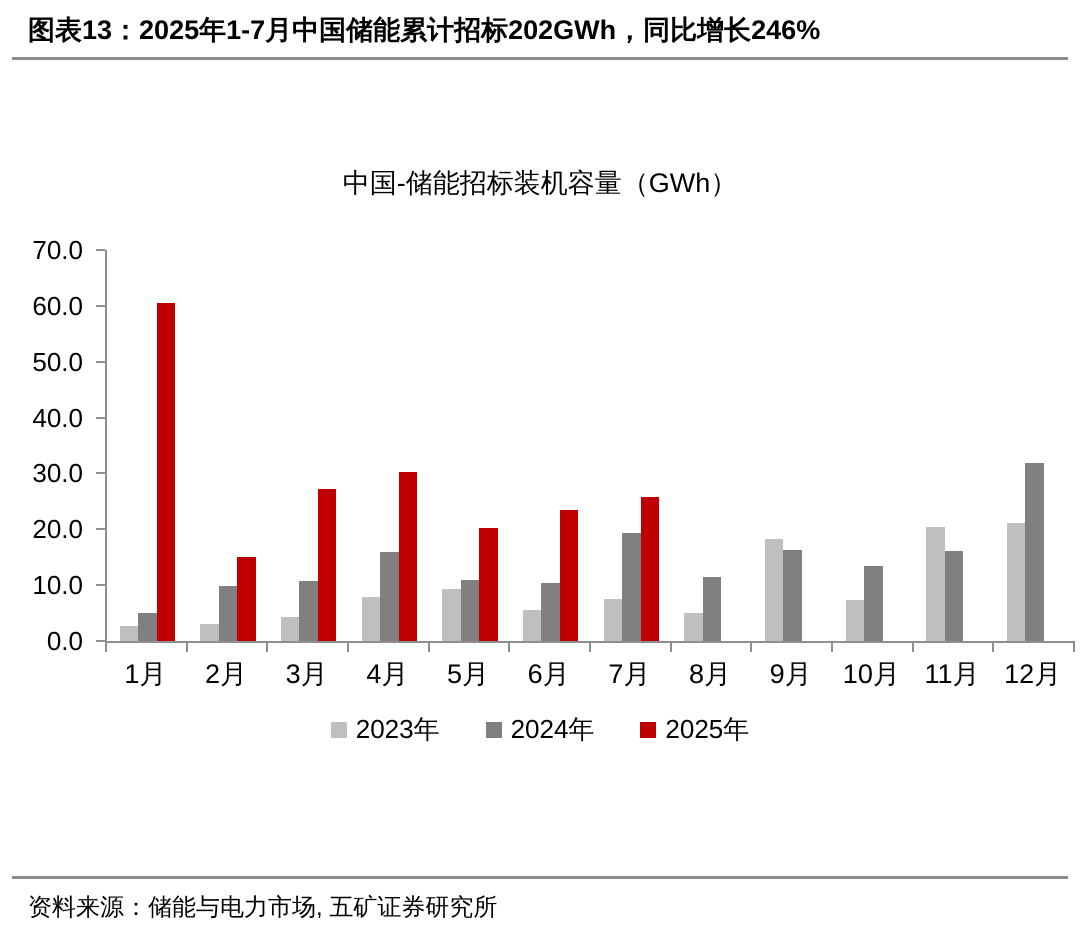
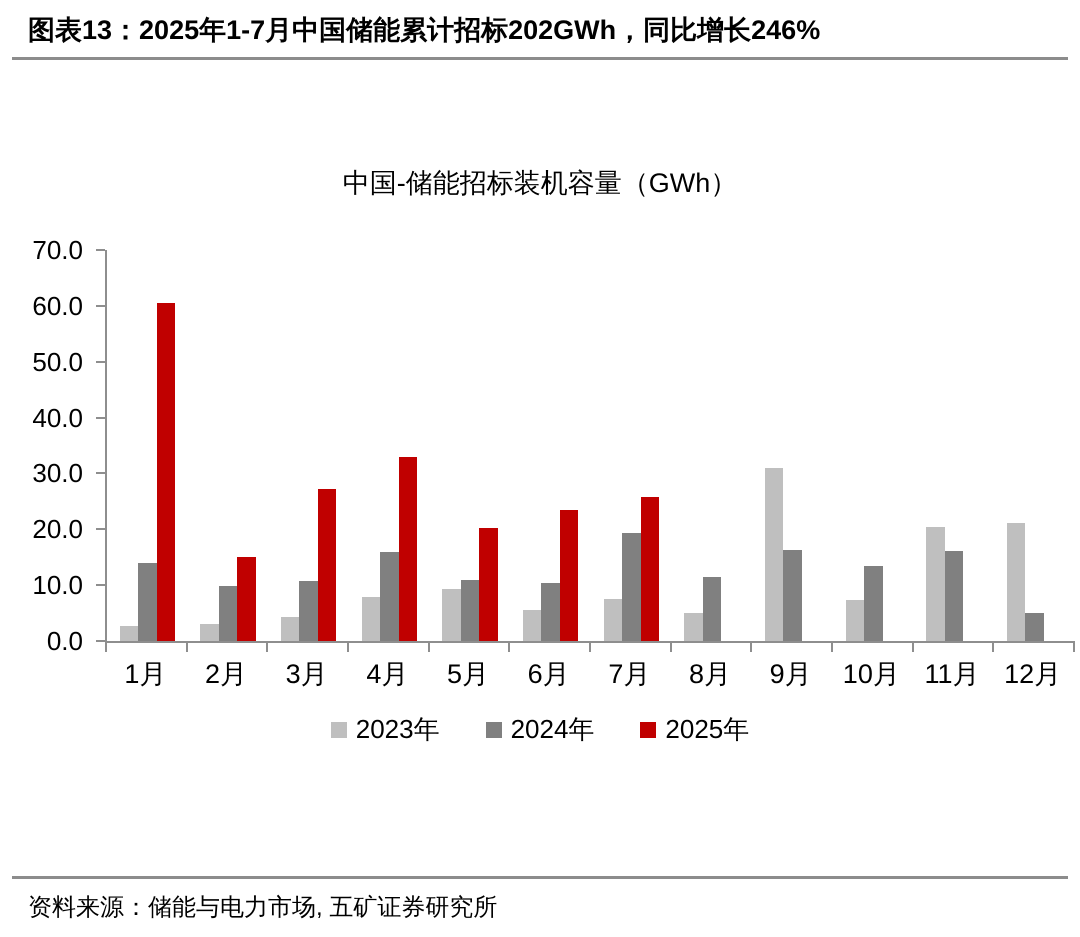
2024年/1月: 5 -> 14
2025年/4月: 30 -> 33
2023年/9月: 18 -> 31
2024年/12月: 32 -> 5
